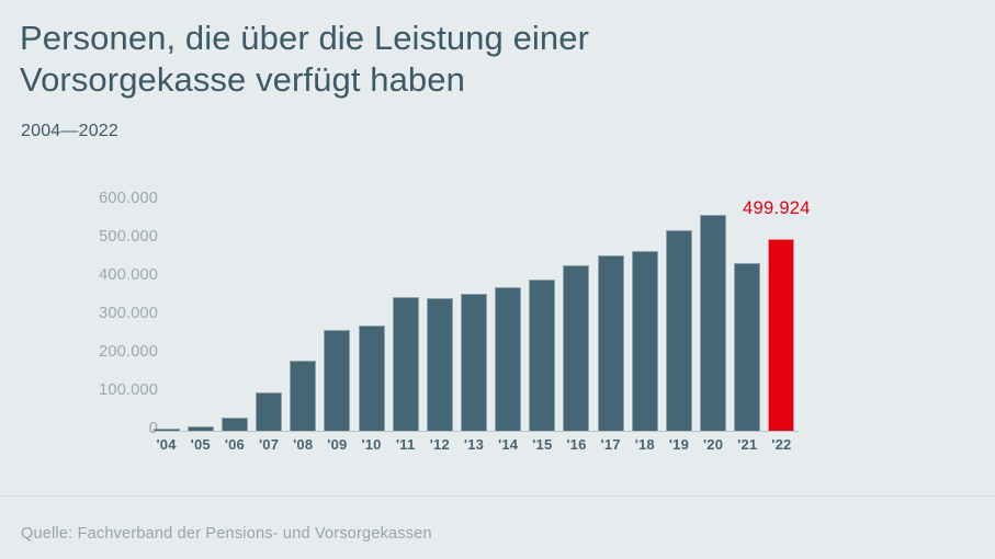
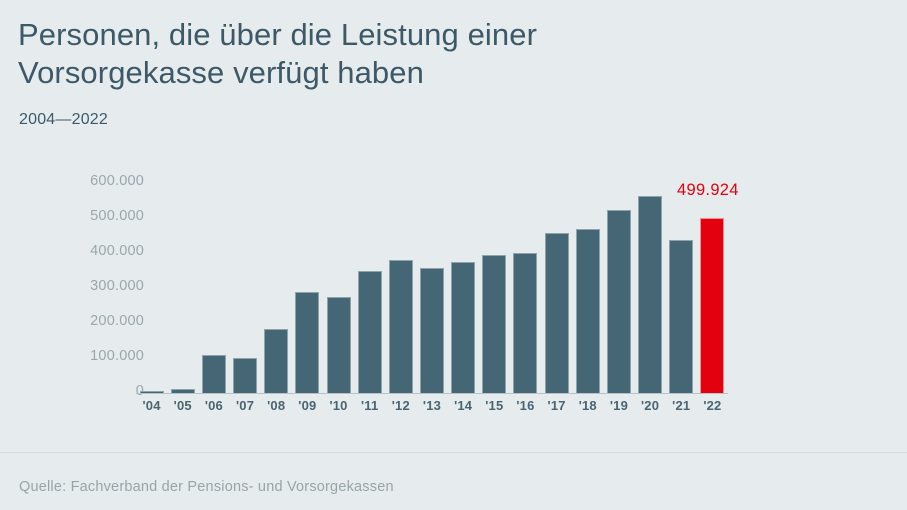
'06: 40000 -> 110000
'09: 260000 -> 290000
'12: 350000 -> 380000
'16: 430000 -> 400000
